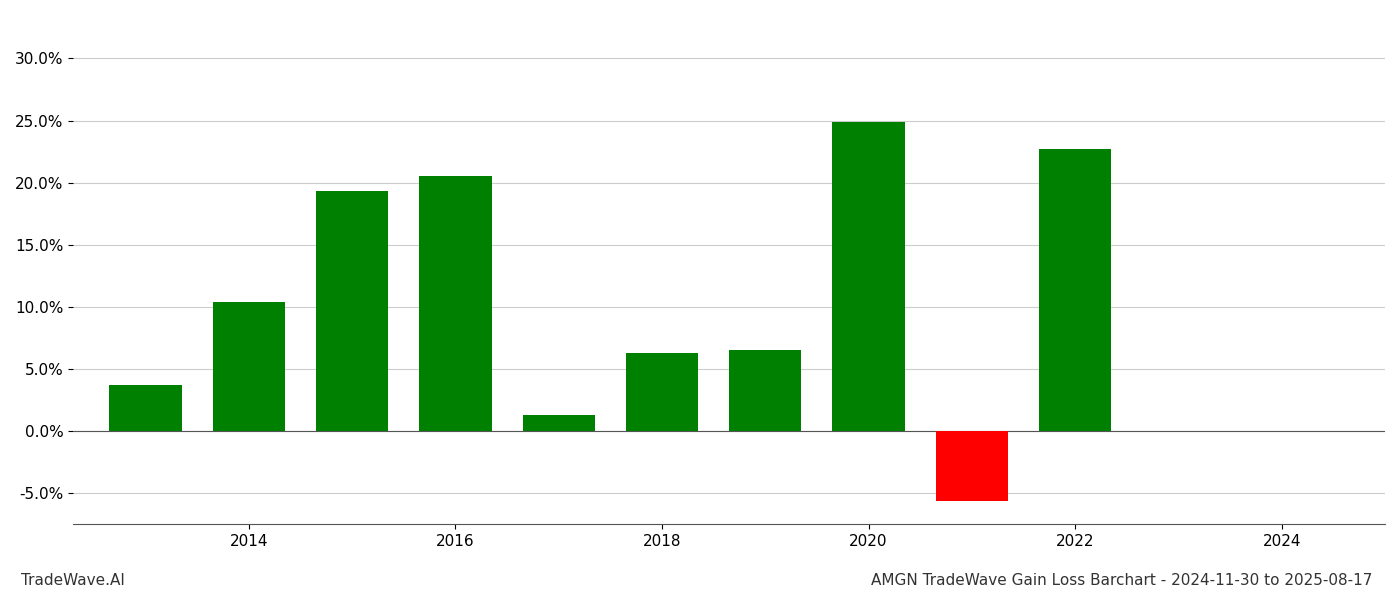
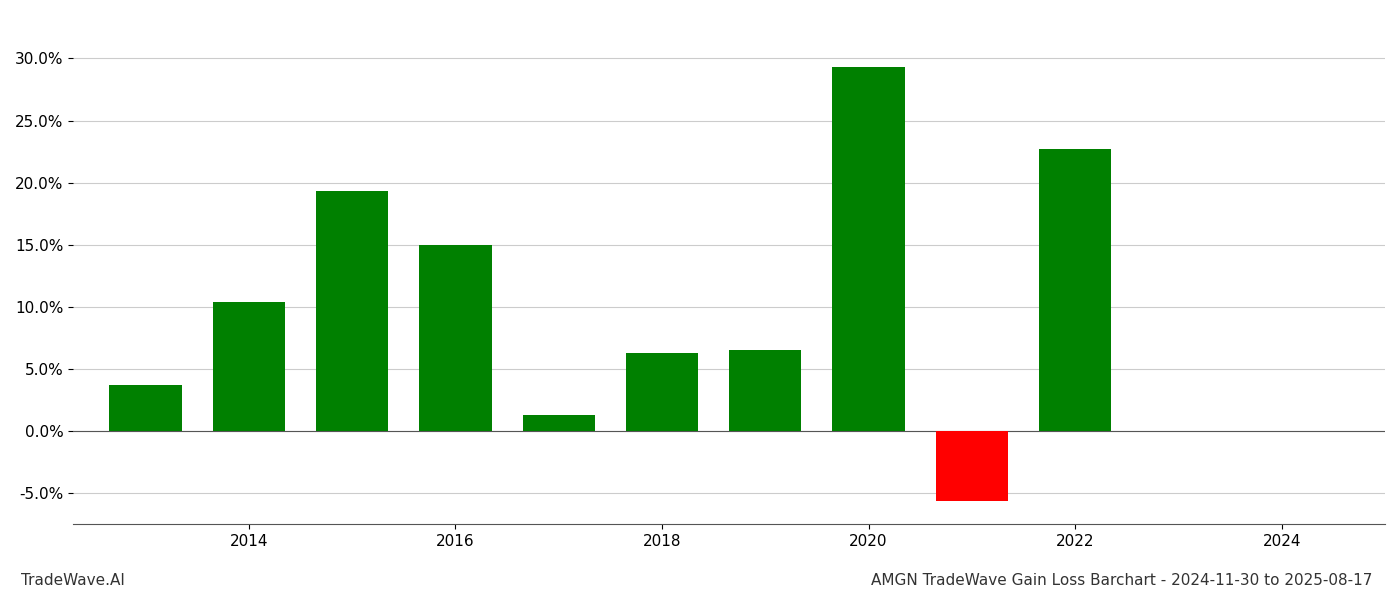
2016: 20.5% -> 15.0%
2020: 24.9% -> 29.3%
